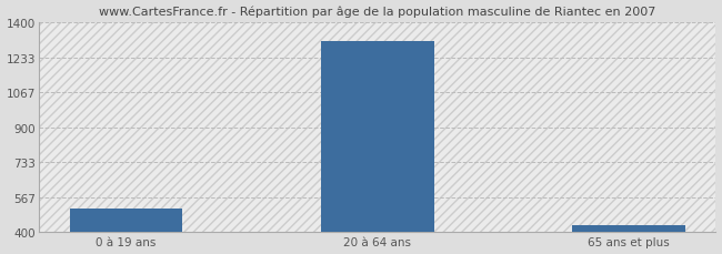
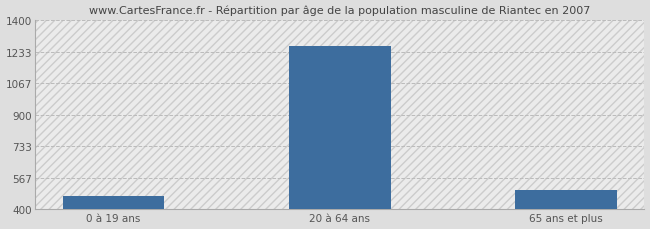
0 à 19 ans: 510 -> 470
20 à 64 ans: 1310 -> 1260
65 ans et plus: 440 -> 500
